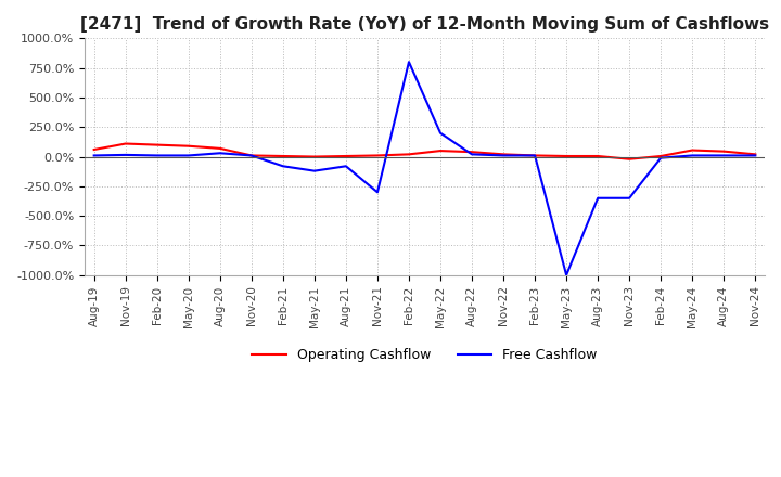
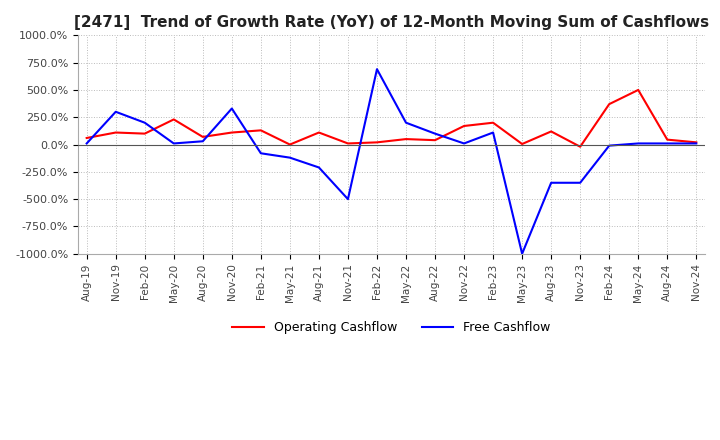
Free Cashflow/Nov-19: 20% -> 300%
Free Cashflow/Feb-20: 10% -> 200%
Operating Cashflow/May-20: 90% -> 230%
Operating Cashflow/Nov-20: 10% -> 110%
Free Cashflow/Nov-20: 10% -> 330%
Operating Cashflow/Feb-21: 0% -> 130%
Operating Cashflow/Aug-21: 0% -> 110%
Free Cashflow/Aug-21: -80% -> -210%
Free Cashflow/Nov-21: -300% -> -500%
Free Cashflow/Feb-22: 800% -> 690%
Free Cashflow/Aug-22: 20% -> 100%
Operating Cashflow/Nov-22: 20% -> 170%
Operating Cashflow/Feb-23: 10% -> 200%
Free Cashflow/Feb-23: 10% -> 110%
Operating Cashflow/Aug-23: 0% -> 120%
Operating Cashflow/Feb-24: 0% -> 370%
Operating Cashflow/May-24: 60% -> 500%
